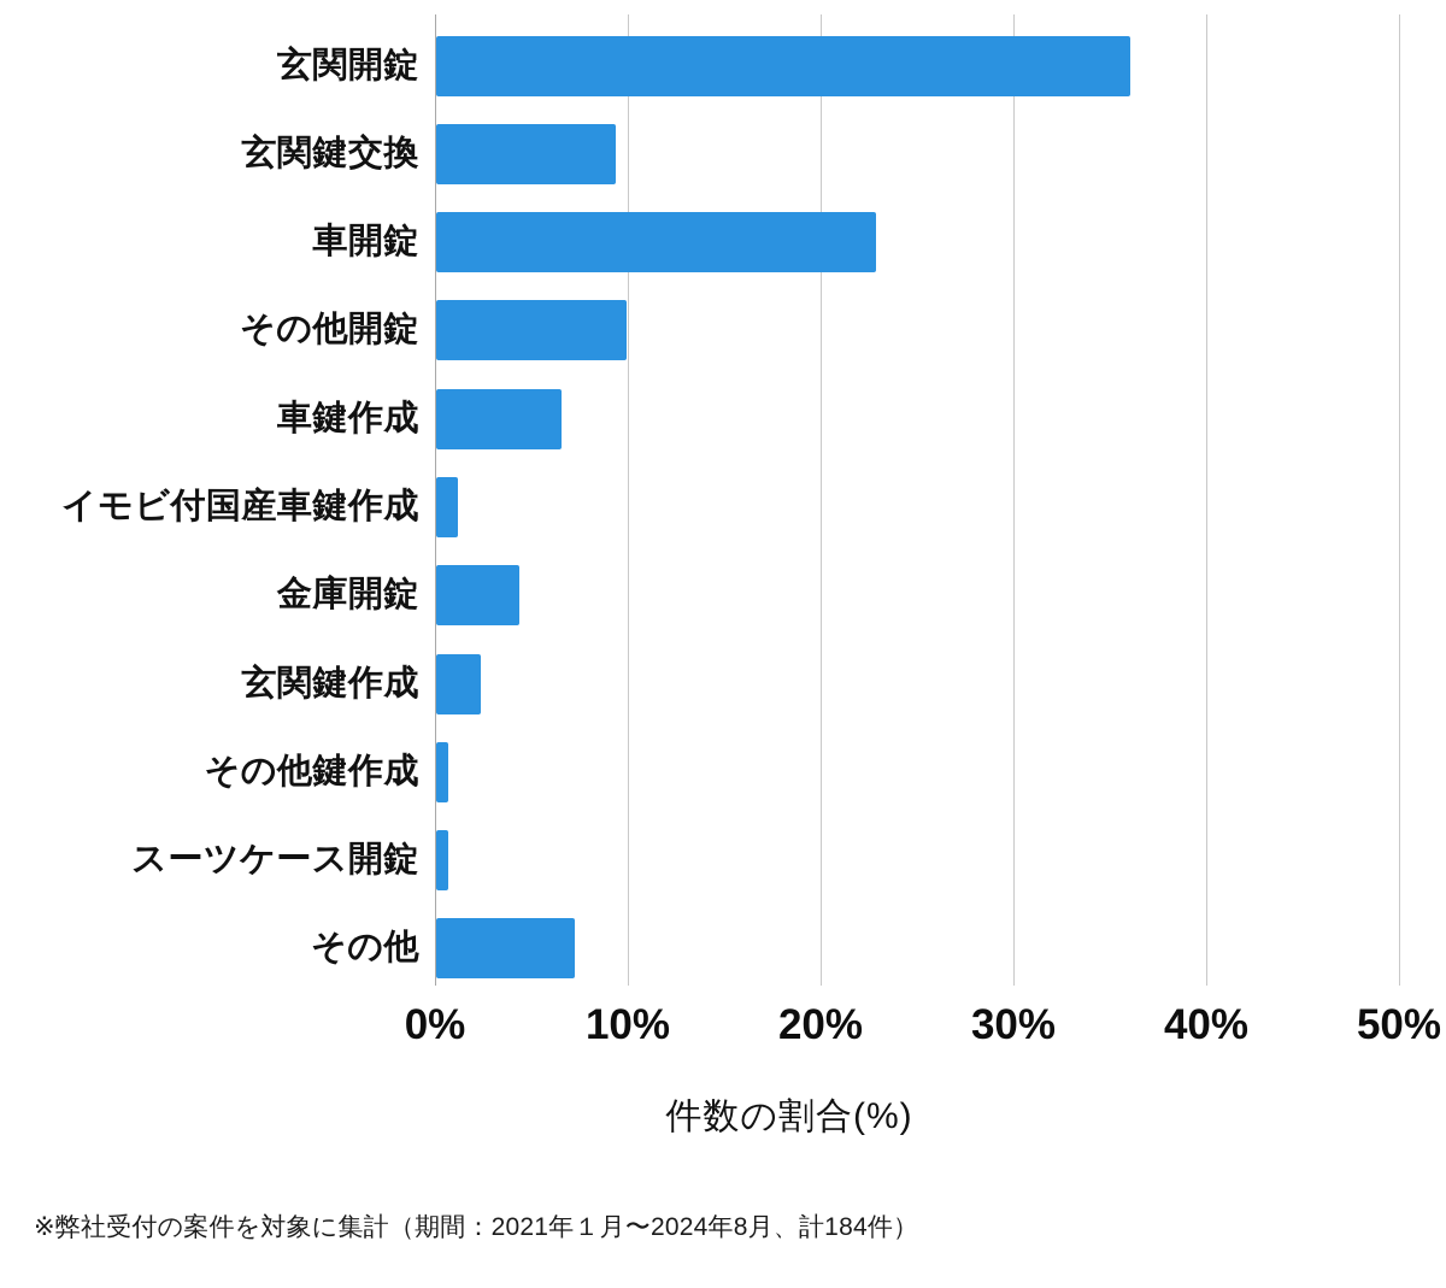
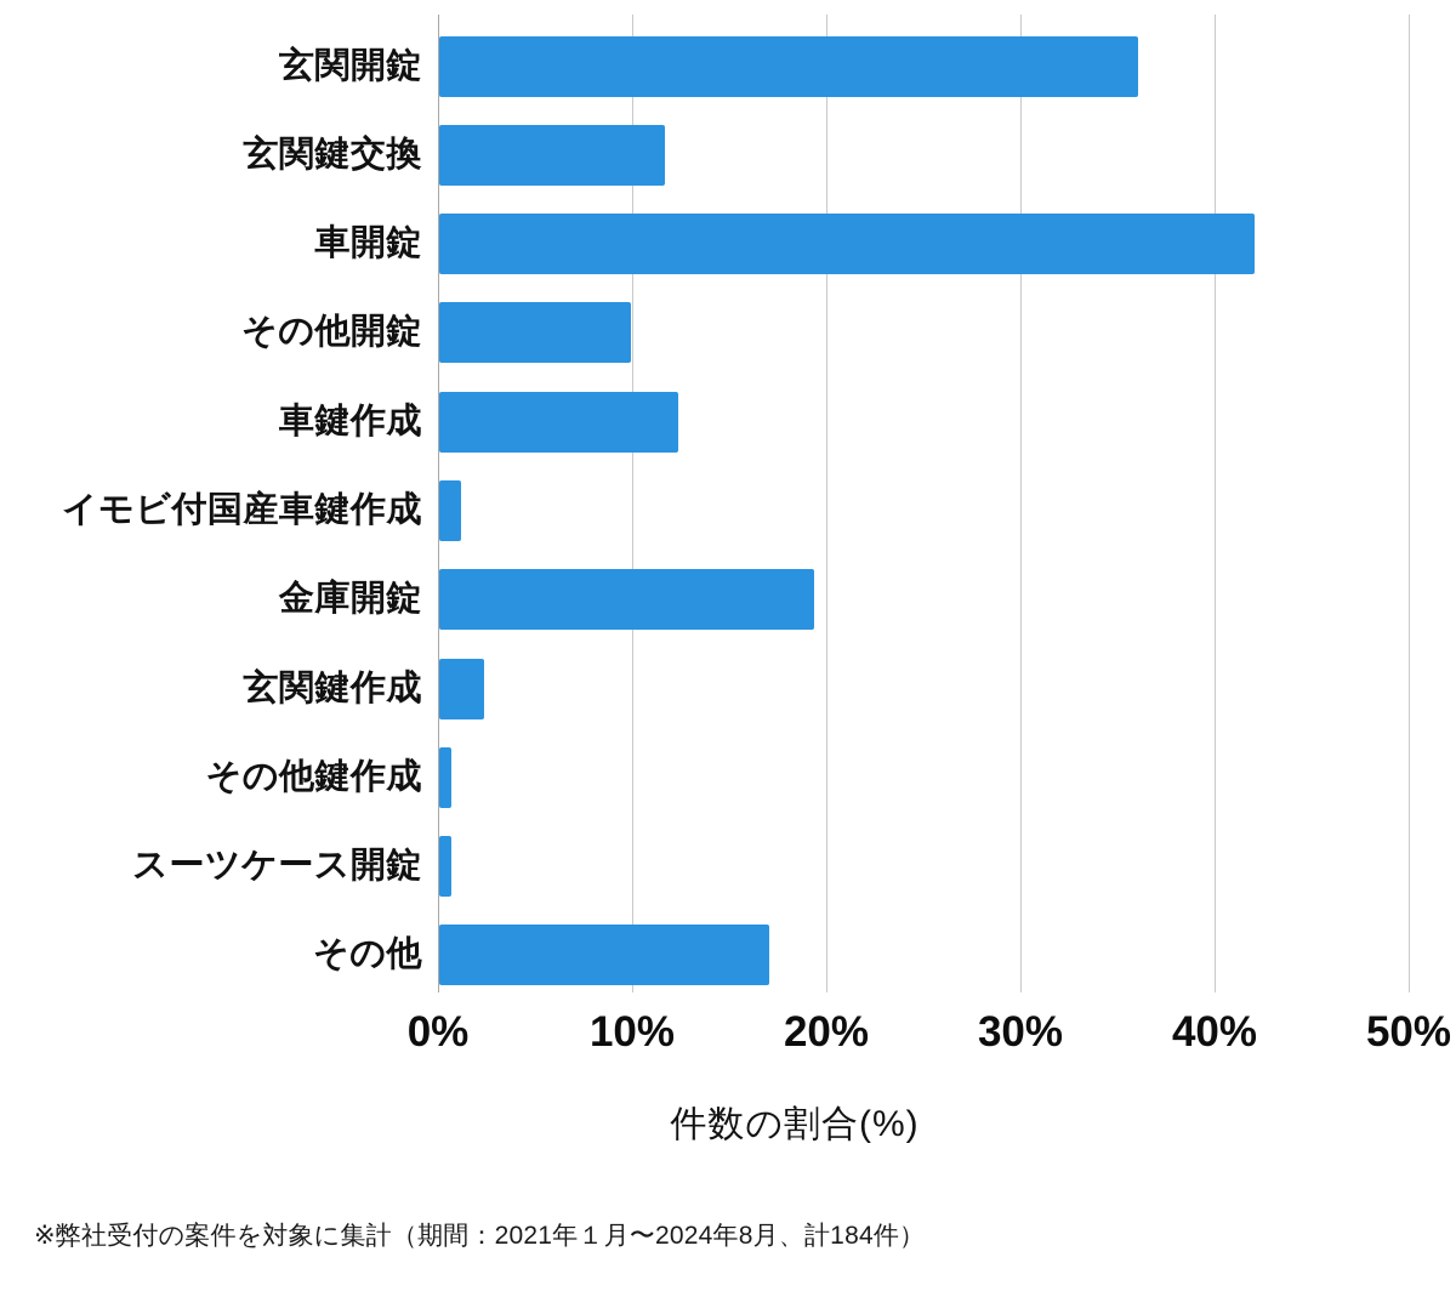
玄関鍵交換: 9.3% -> 11.6%
車開錠: 22.8% -> 42.0%
車鍵作成: 6.5% -> 12.3%
金庫開錠: 4.3% -> 19.3%
その他: 7.2% -> 17.0%
